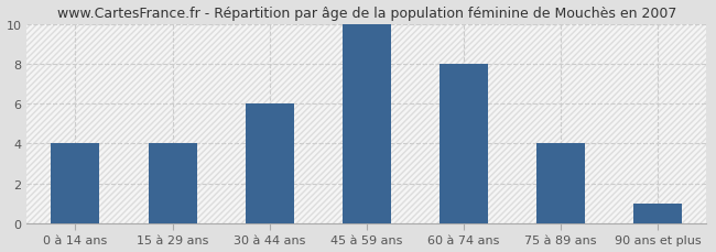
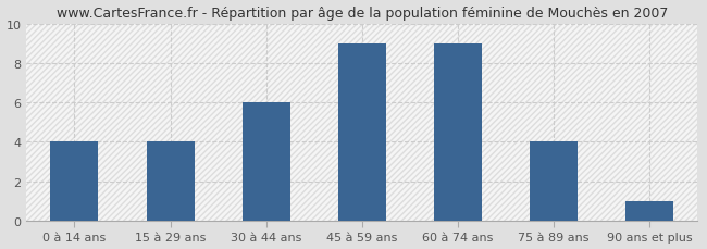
45 à 59 ans: 10 -> 9
60 à 74 ans: 8 -> 9
